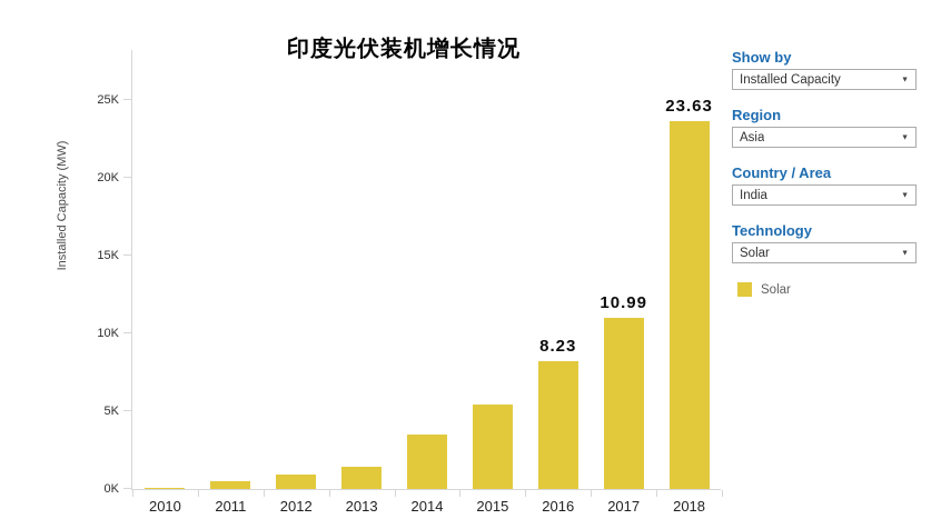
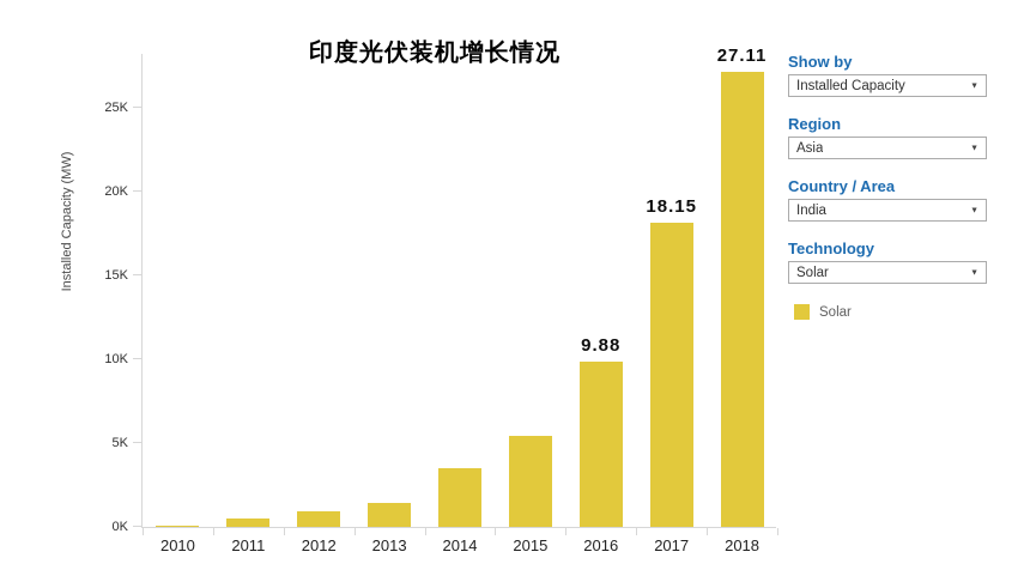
2016: 8.23 -> 9.88
2017: 10.99 -> 18.15
2018: 23.63 -> 27.11
